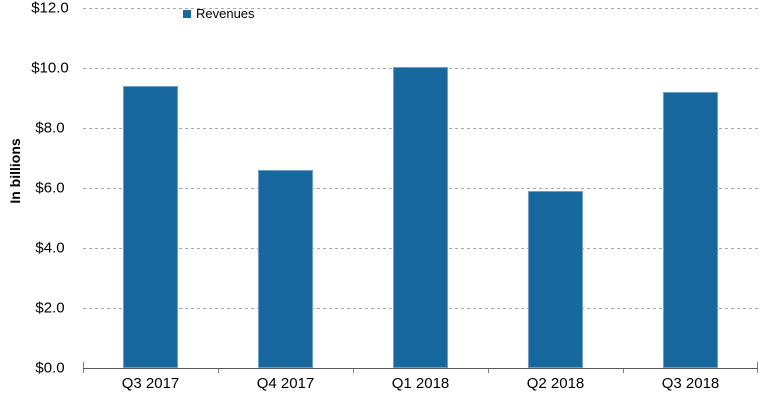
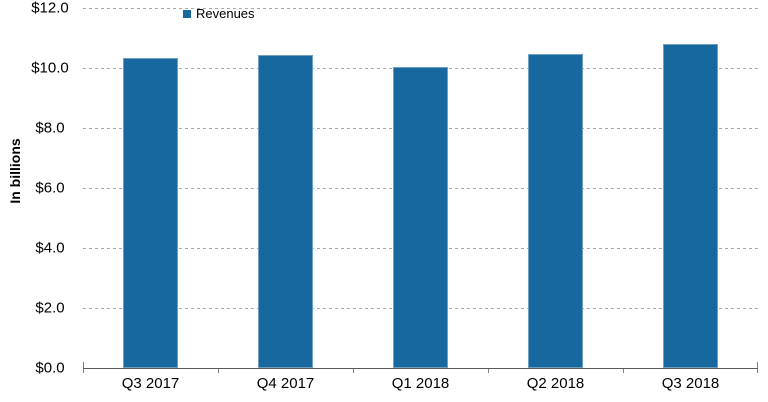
Q3 2017: $9.4 -> $10.3
Q4 2017: $6.6 -> $10.4
Q2 2018: $5.9 -> $10.5
Q3 2018: $9.2 -> $10.8
